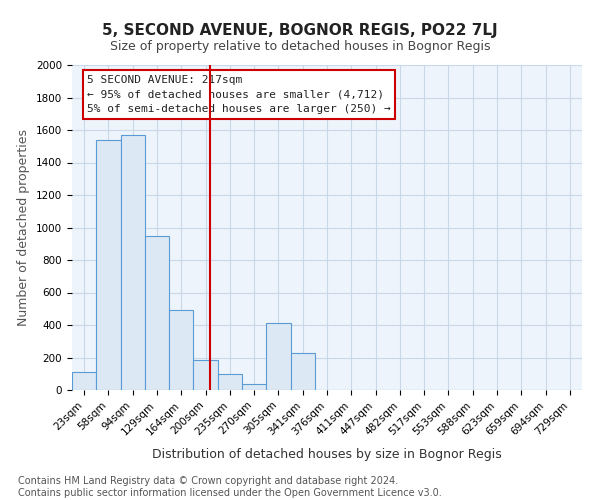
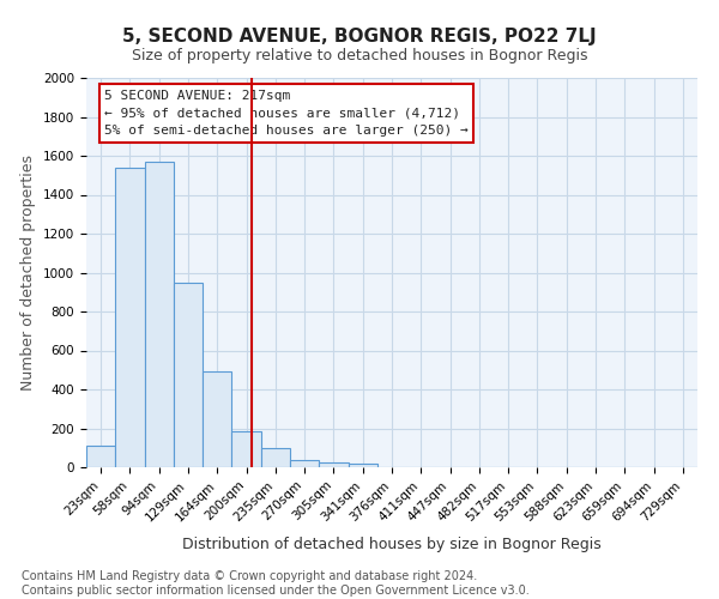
305sqm: 410 -> 20
341sqm: 230 -> 20
